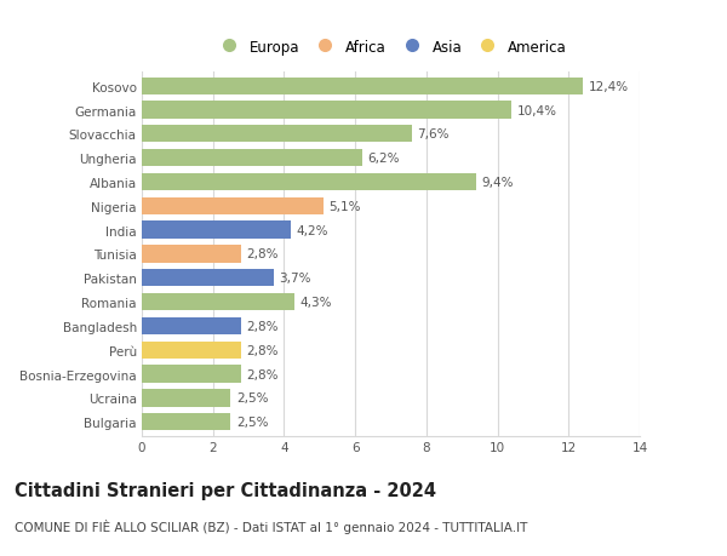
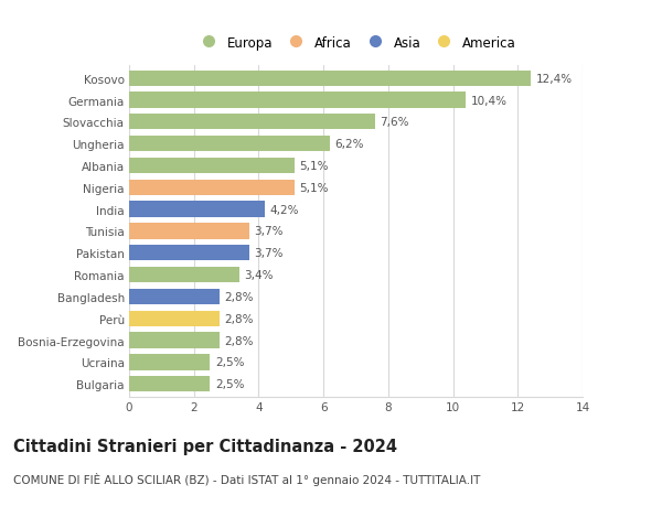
Albania: 9,4% -> 5,1%
Tunisia: 2,8% -> 3,7%
Romania: 4,3% -> 3,4%
